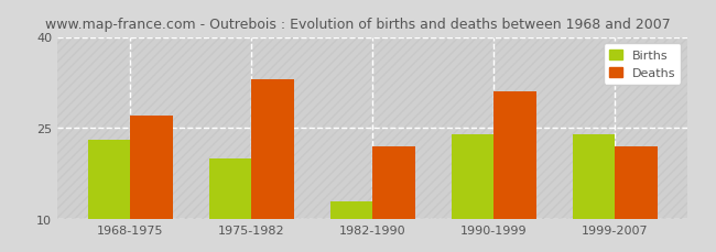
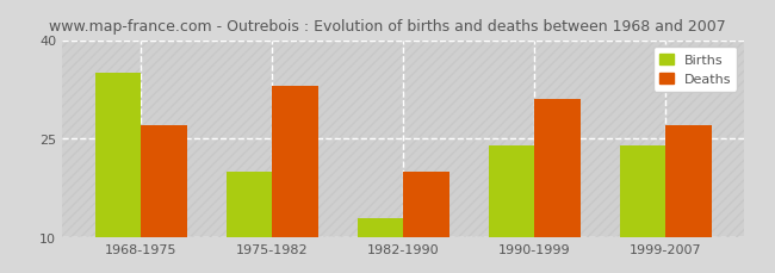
Births/1968-1975: 23 -> 35
Deaths/1982-1990: 22 -> 20
Deaths/1999-2007: 22 -> 27
